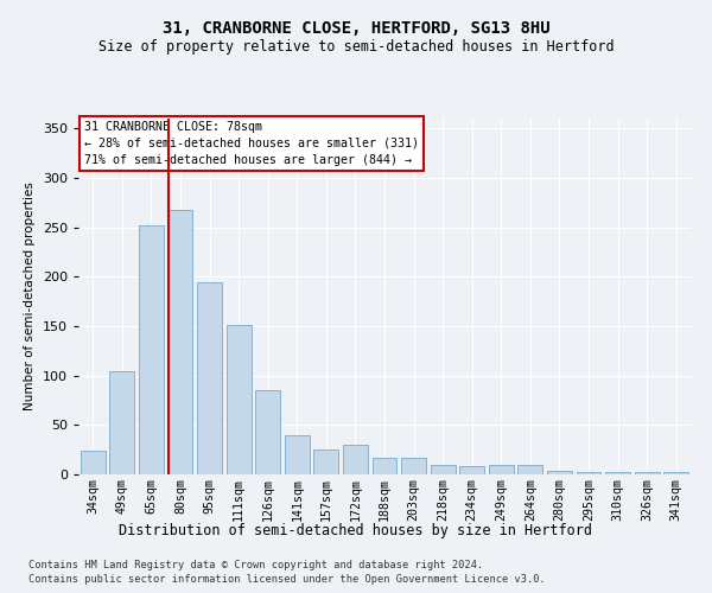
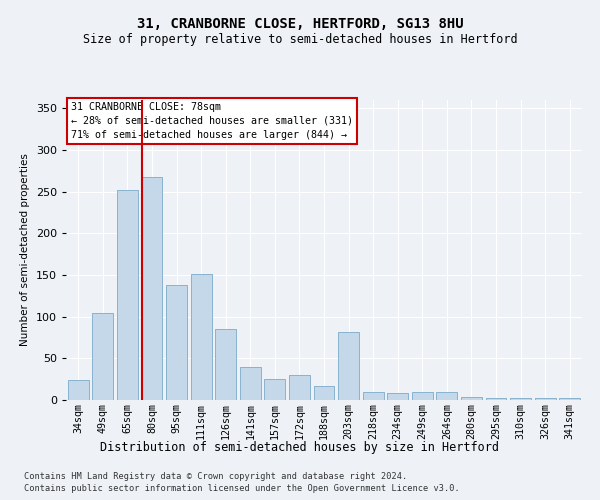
95sqm: 195 -> 138
203sqm: 17 -> 82
